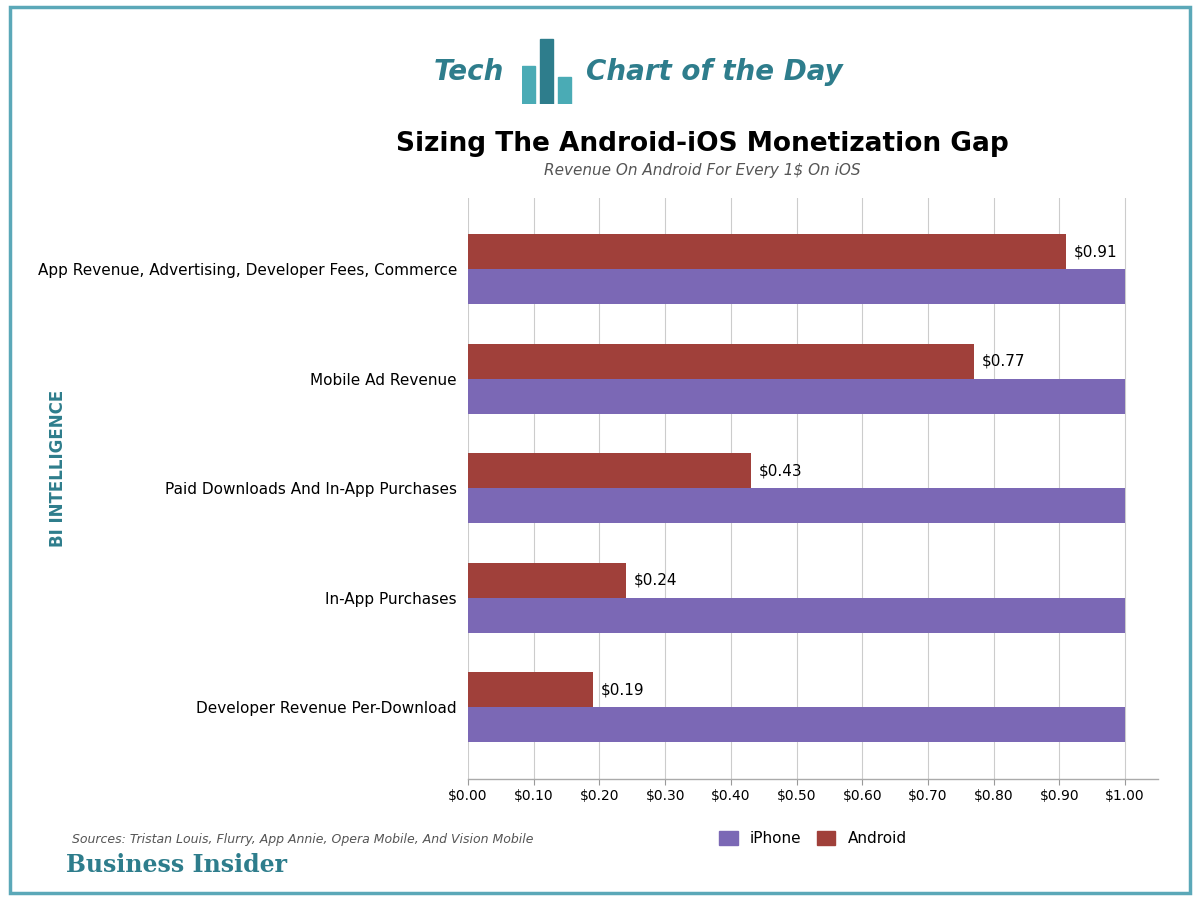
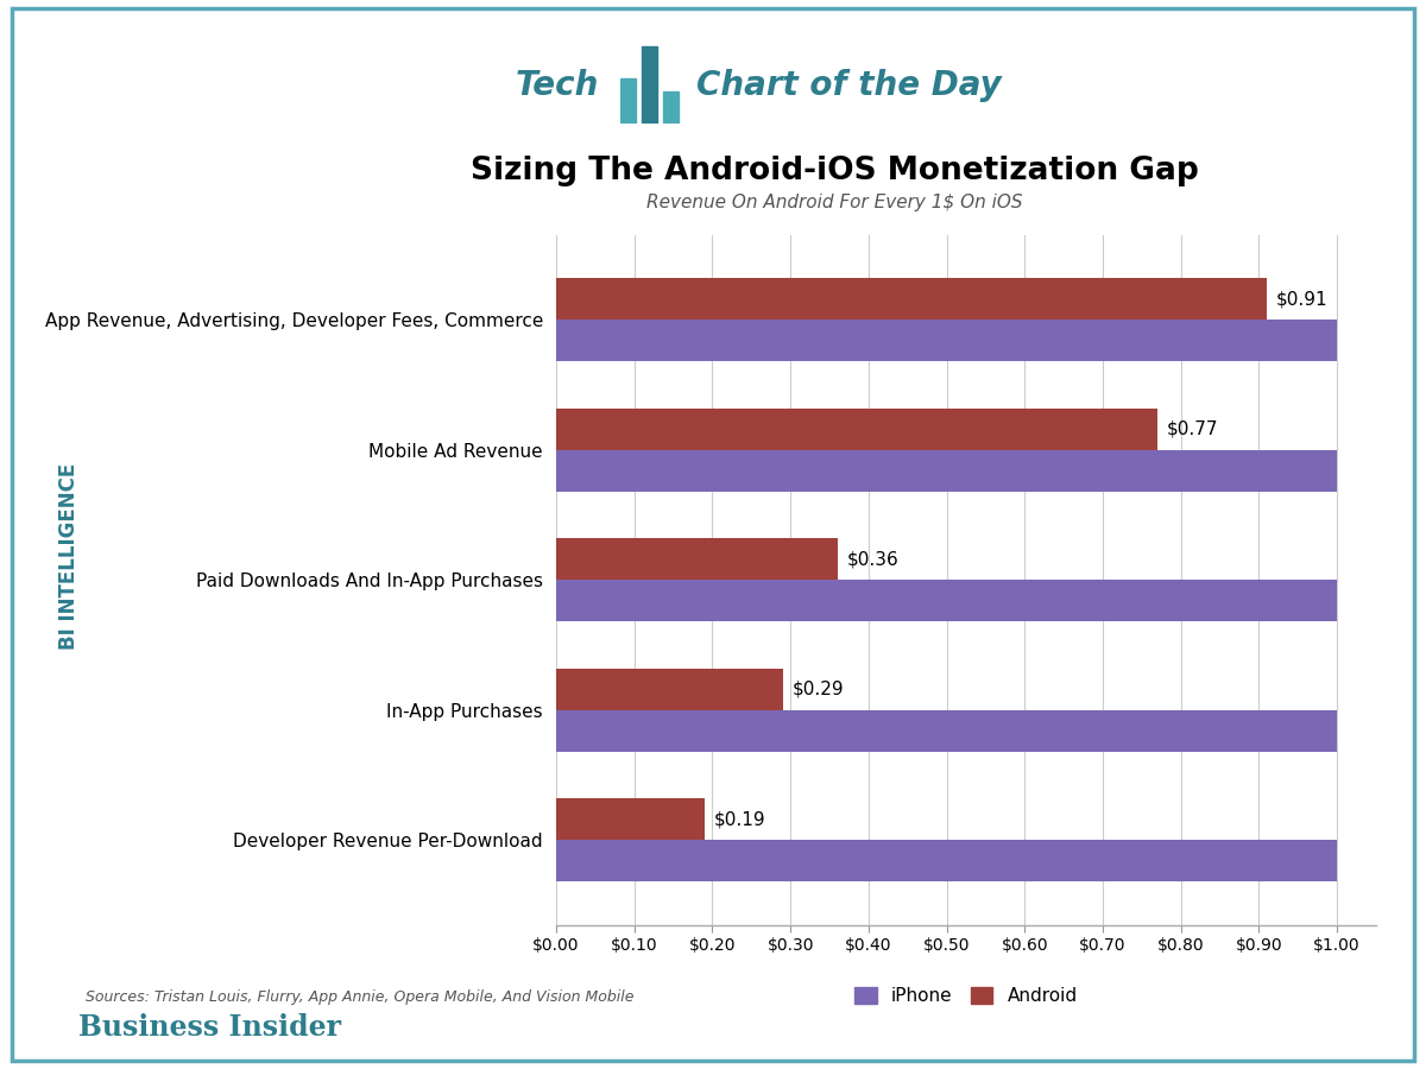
Android/Paid Downloads And In-App Purchases: $0.43 -> $0.36
Android/In-App Purchases: $0.24 -> $0.29
